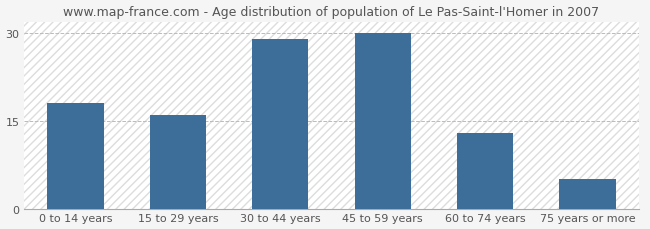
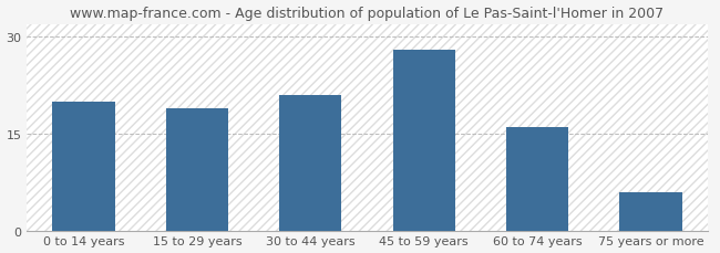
0 to 14 years: 18 -> 20
15 to 29 years: 16 -> 19
30 to 44 years: 29 -> 21
45 to 59 years: 30 -> 28
60 to 74 years: 13 -> 16
75 years or more: 5 -> 6
